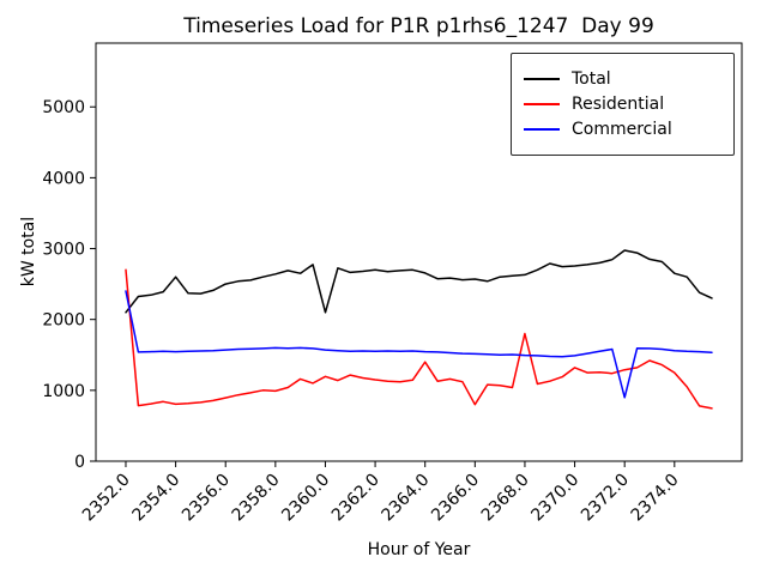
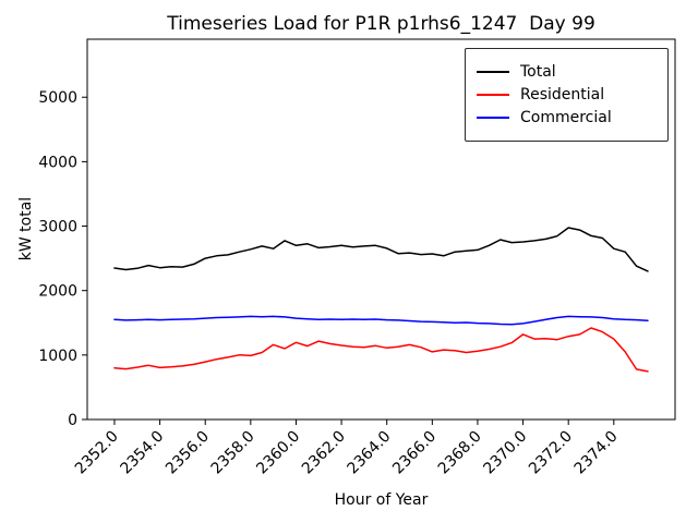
Total/2352.0: 2100 -> 2400
Residential/2352.0: 2700 -> 800
Commercial/2352.0: 2400 -> 1600
Total/2354.0: 2600 -> 2400
Total/2360.0: 2100 -> 2700
Residential/2364.0: 1400 -> 1100
Residential/2366.0: 800 -> 1000
Residential/2368.0: 1800 -> 1100
Commercial/2372.0: 900 -> 1600
